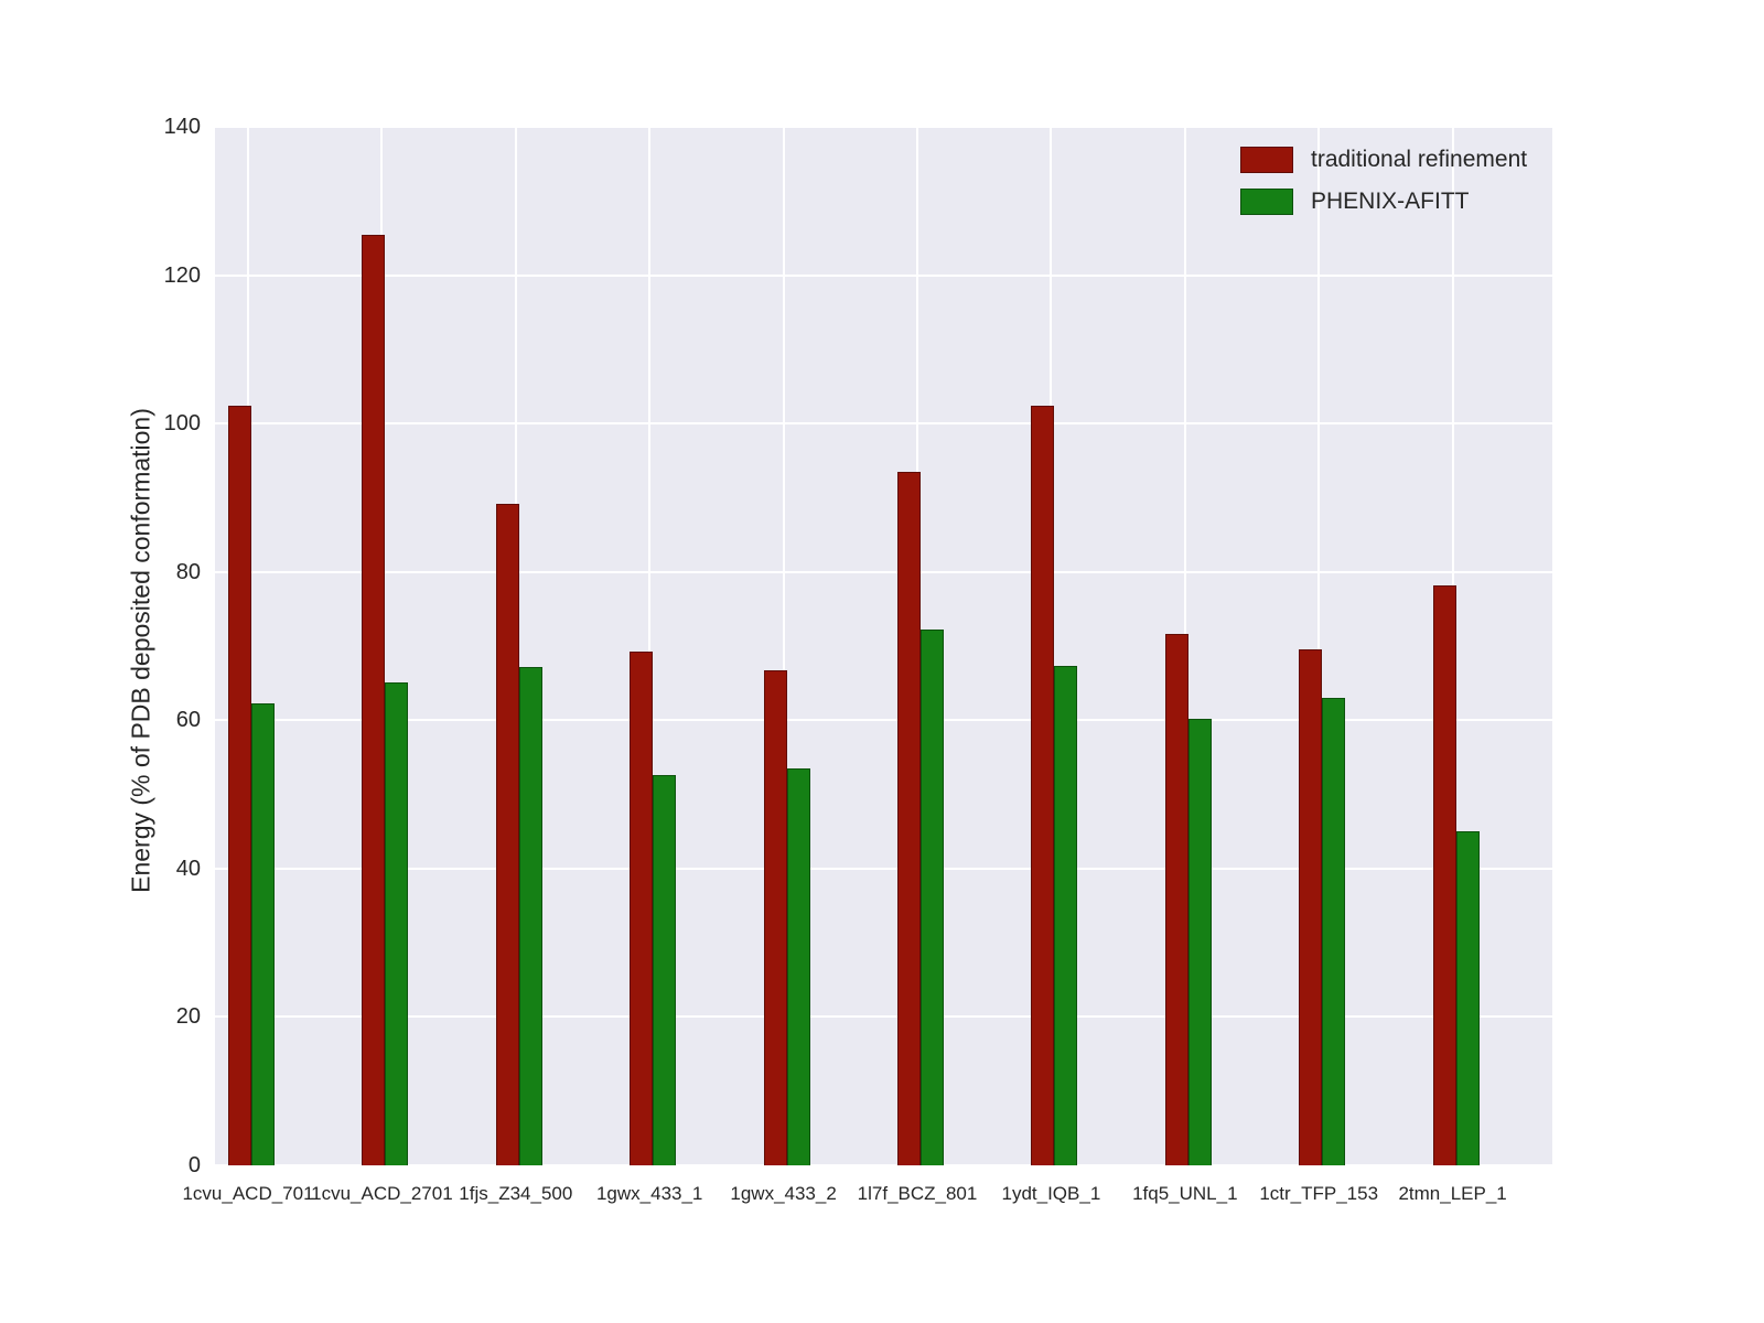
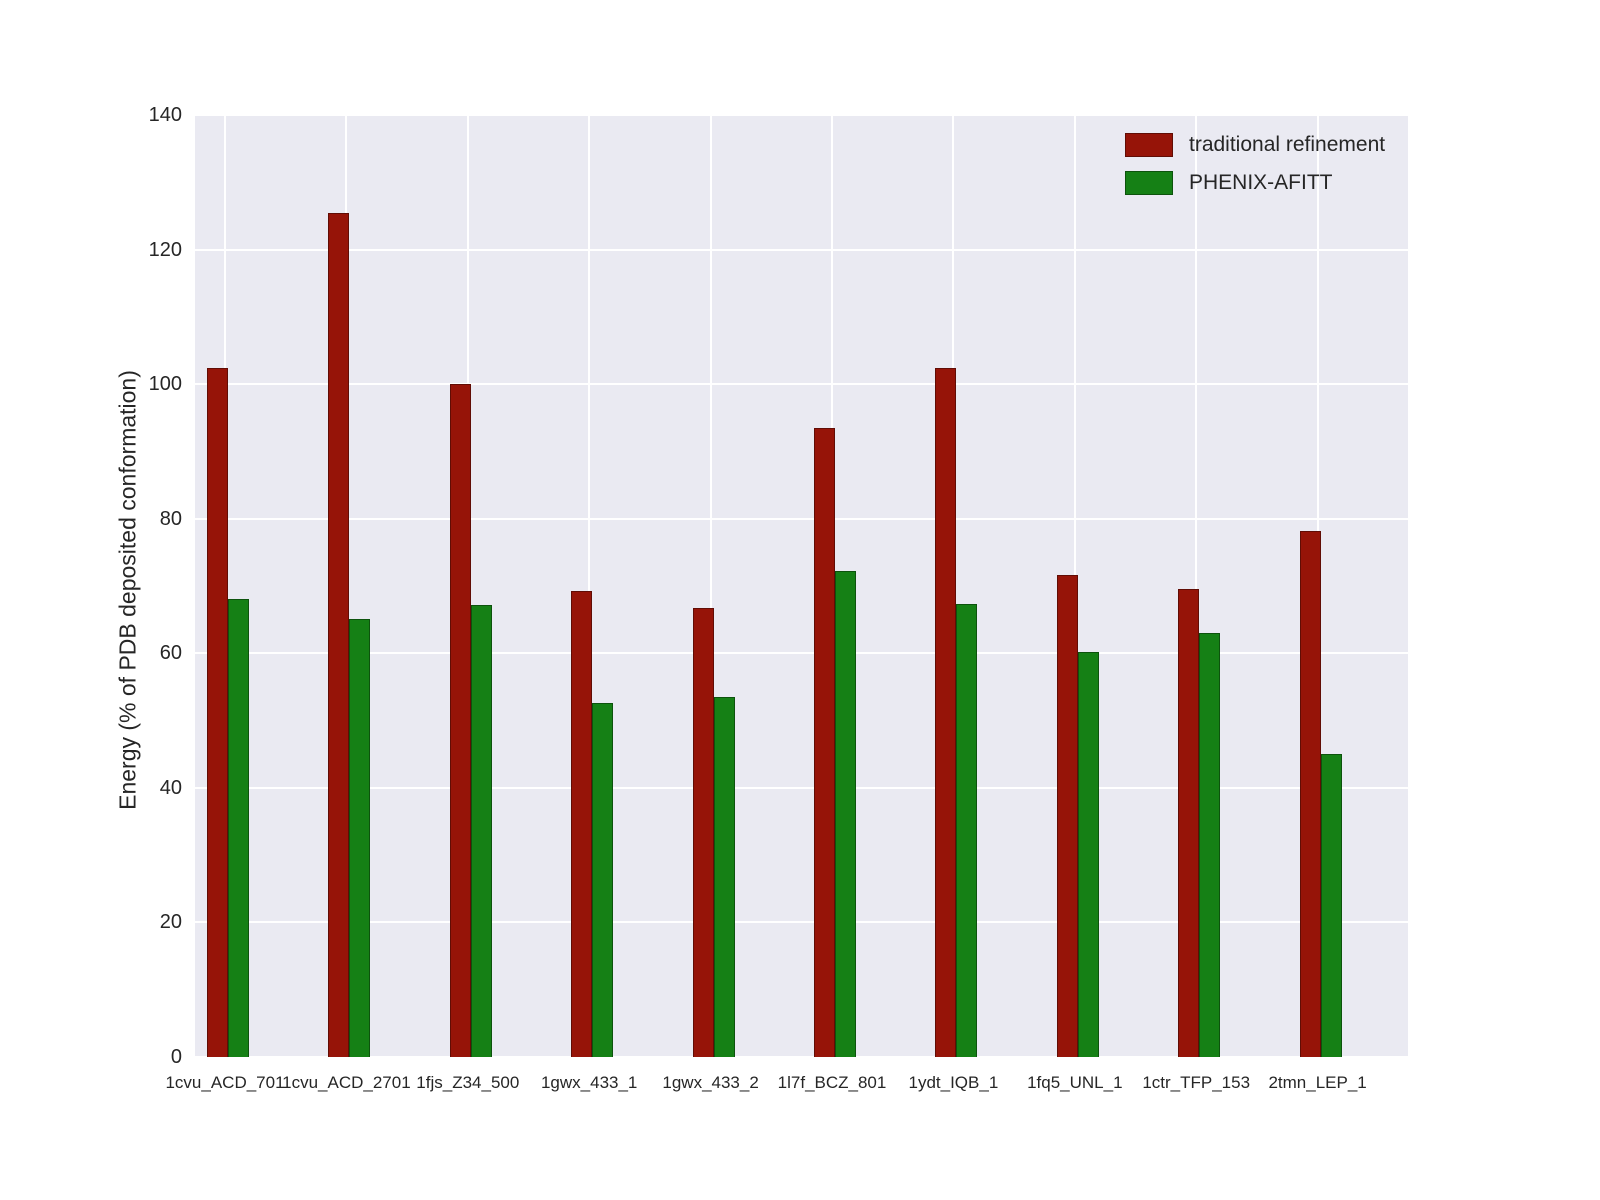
PHENIX-AFITT/1cvu_ACD_701: 62 -> 68
traditional refinement/1fjs_Z34_500: 89 -> 100
